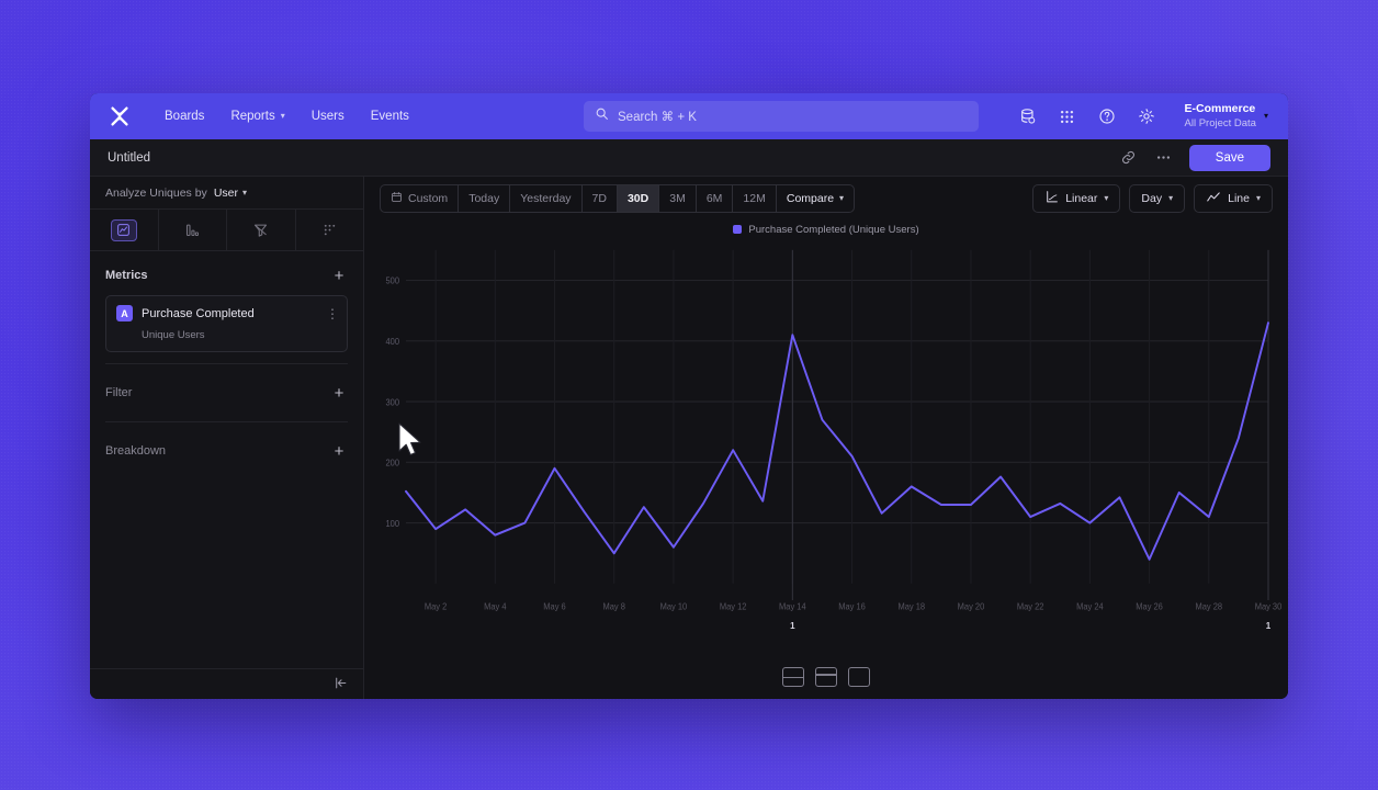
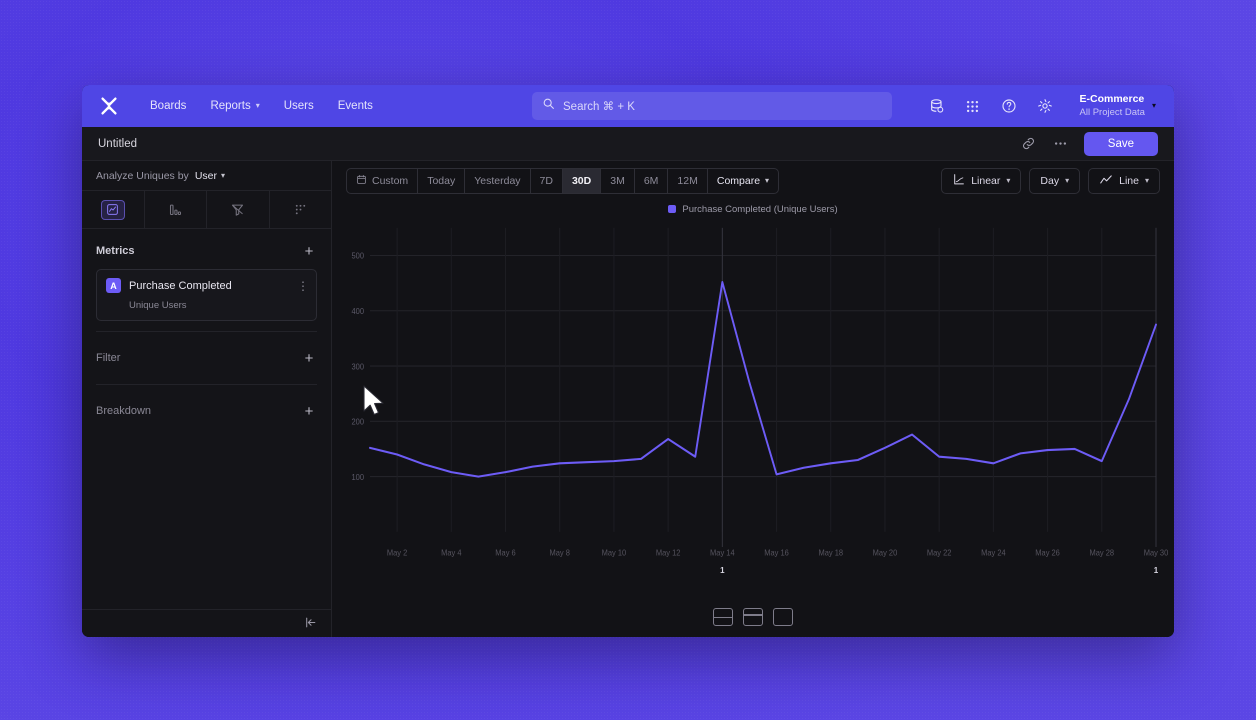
May 2: 90 -> 140
May 4: 80 -> 110
May 6: 190 -> 110
May 8: 50 -> 120
May 10: 60 -> 130
May 12: 220 -> 170
May 14: 410 -> 450
May 16: 210 -> 100
May 18: 160 -> 120
May 20: 130 -> 150
May 22: 110 -> 140
May 24: 100 -> 120
May 26: 40 -> 150
May 28: 110 -> 130
May 30: 430 -> 380
